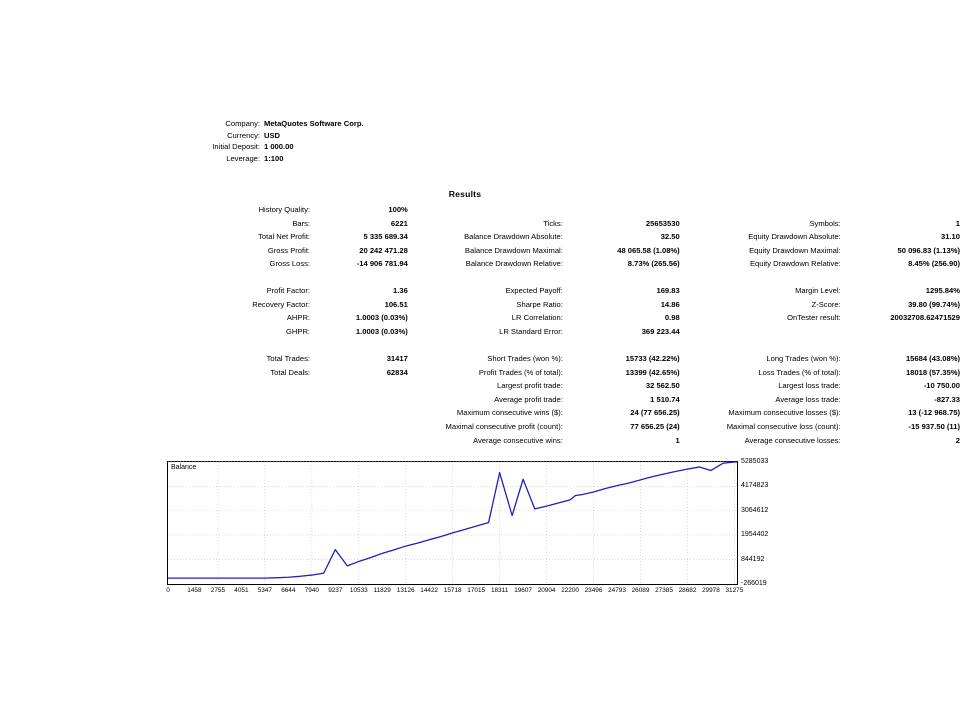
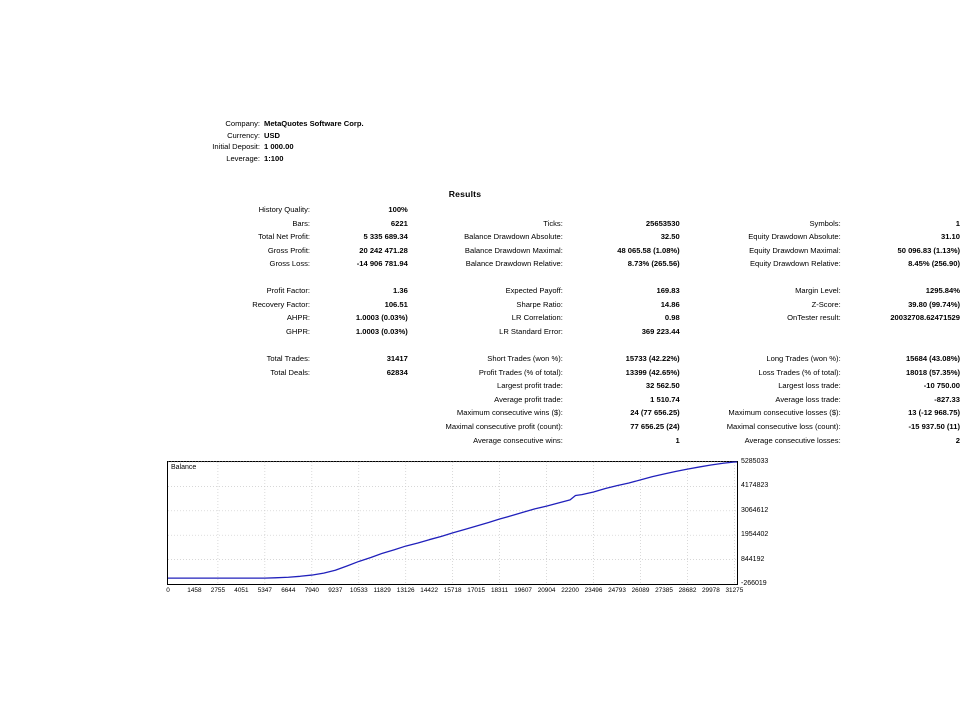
9237: 1300000 -> 400000
18311: 4800000 -> 2700000
19607: 4500000 -> 3000000
29978: 4900000 -> 5200000
